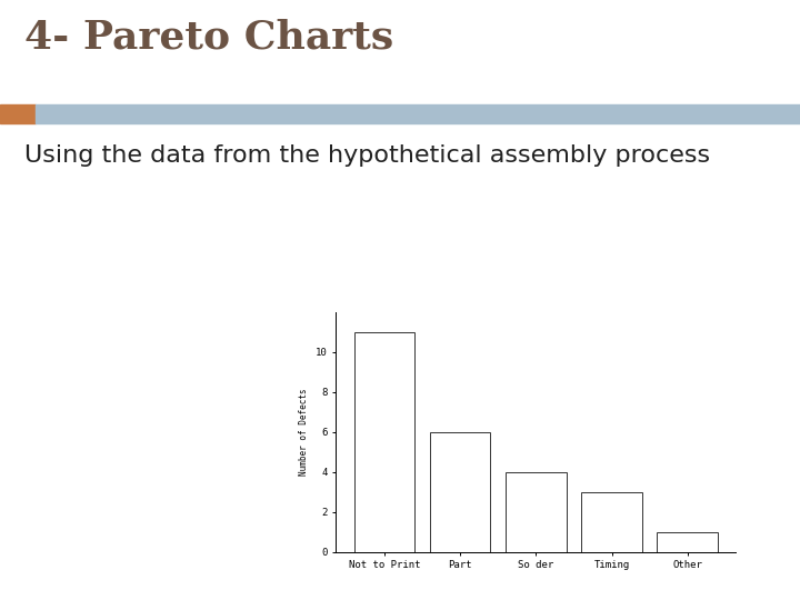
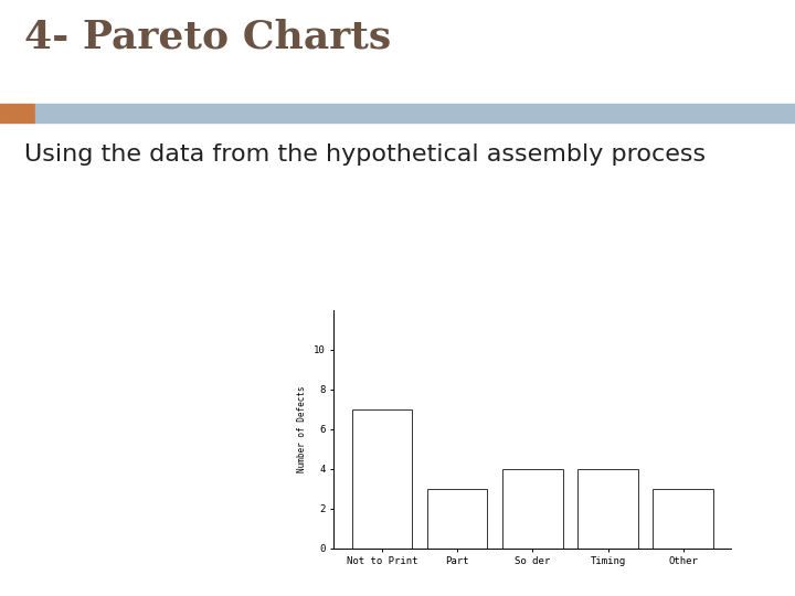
Not to Print: 11 -> 7
Part: 6 -> 3
Timing: 3 -> 4
Other: 1 -> 3
